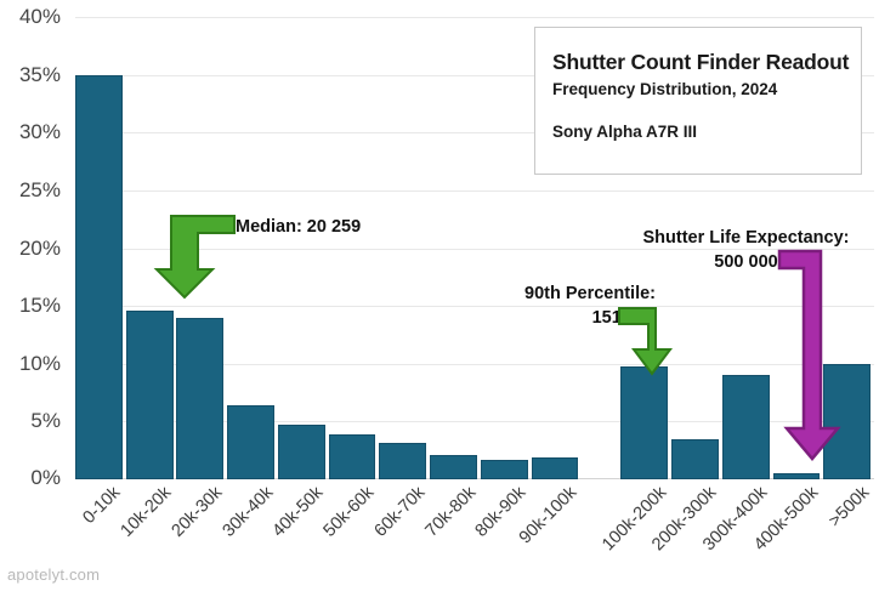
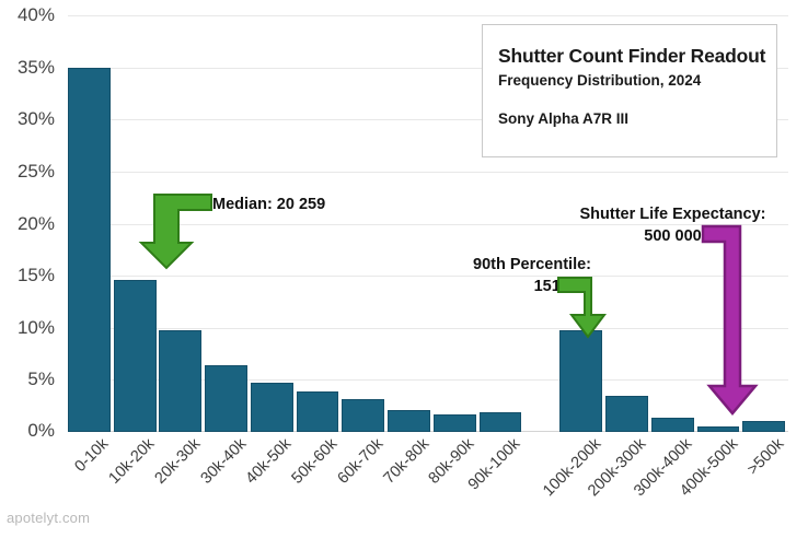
20k-30k: 14% -> 10%
300k-400k: 9% -> 1%
>500k: 10% -> 1%
